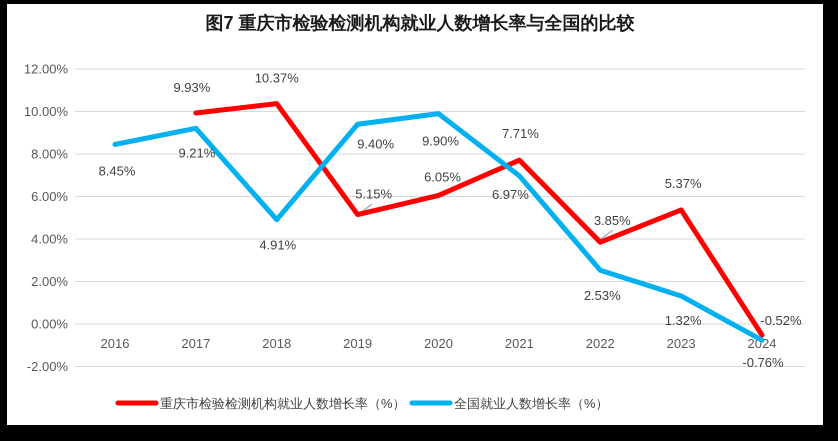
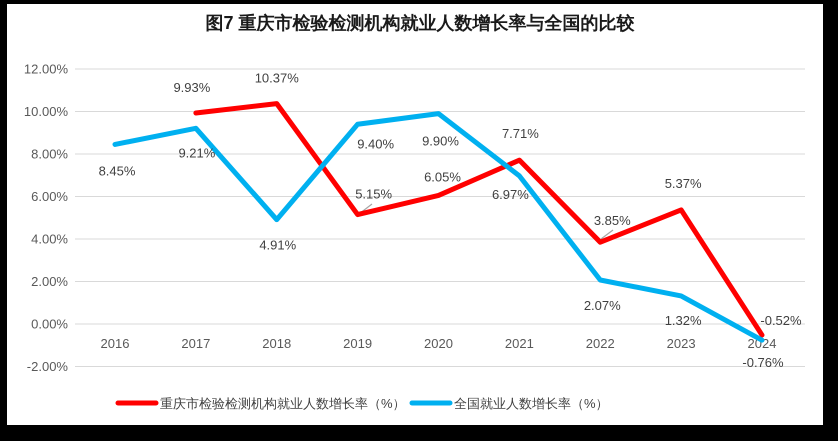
全国就业人数增长率（%）/2022: 2.53% -> 2.07%
